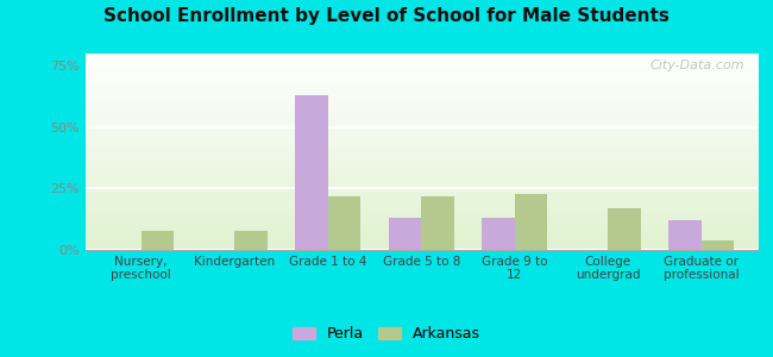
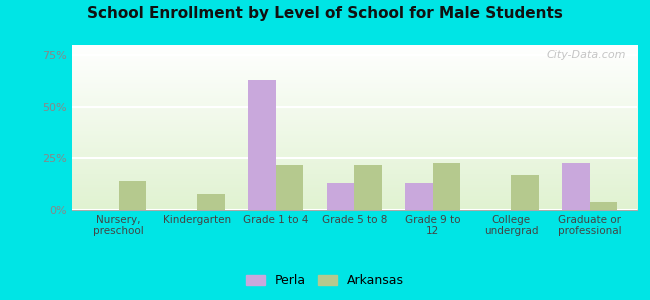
Arkansas/Nursery, preschool: 8% -> 14%
Perla/Graduate or professional: 12% -> 23%
